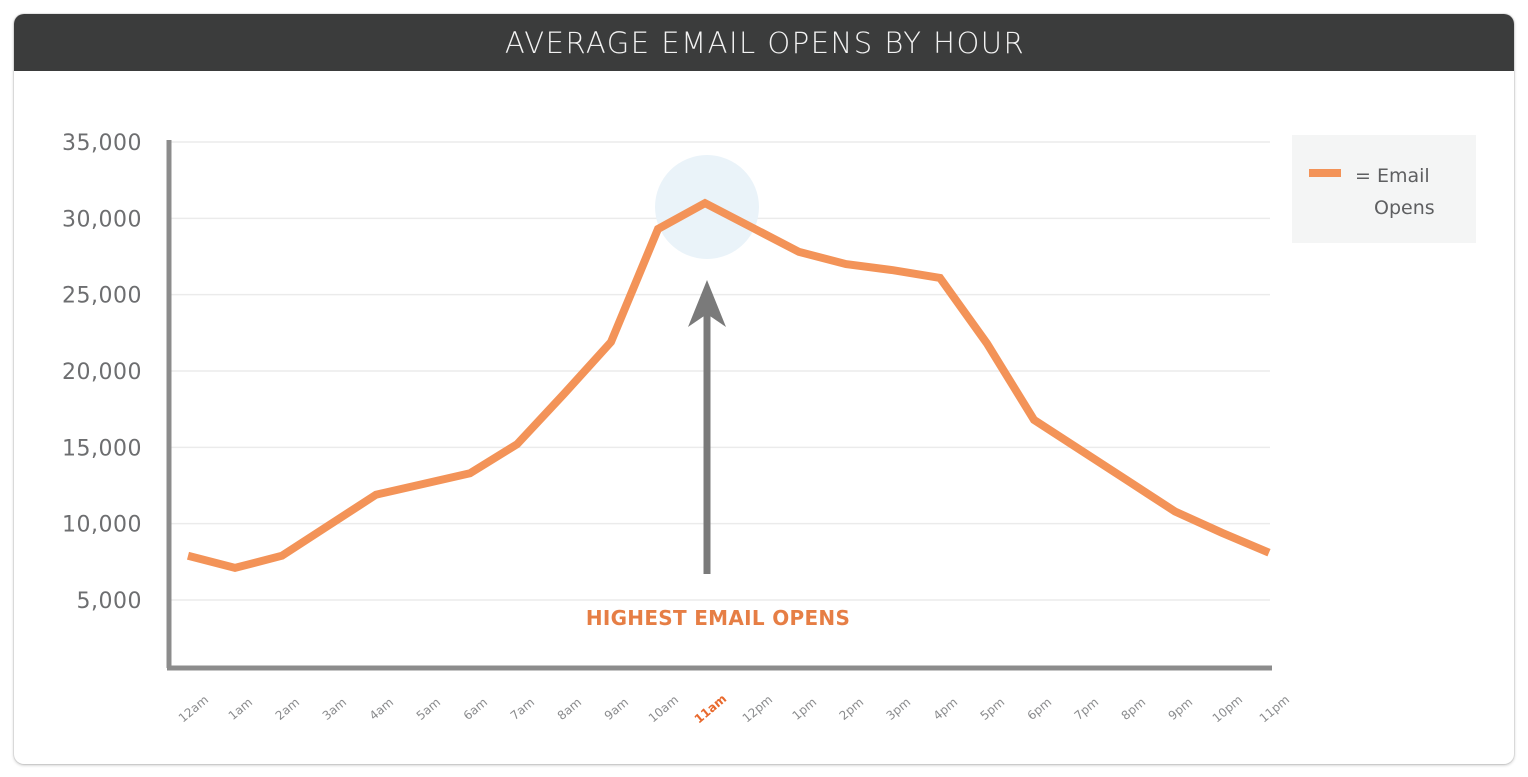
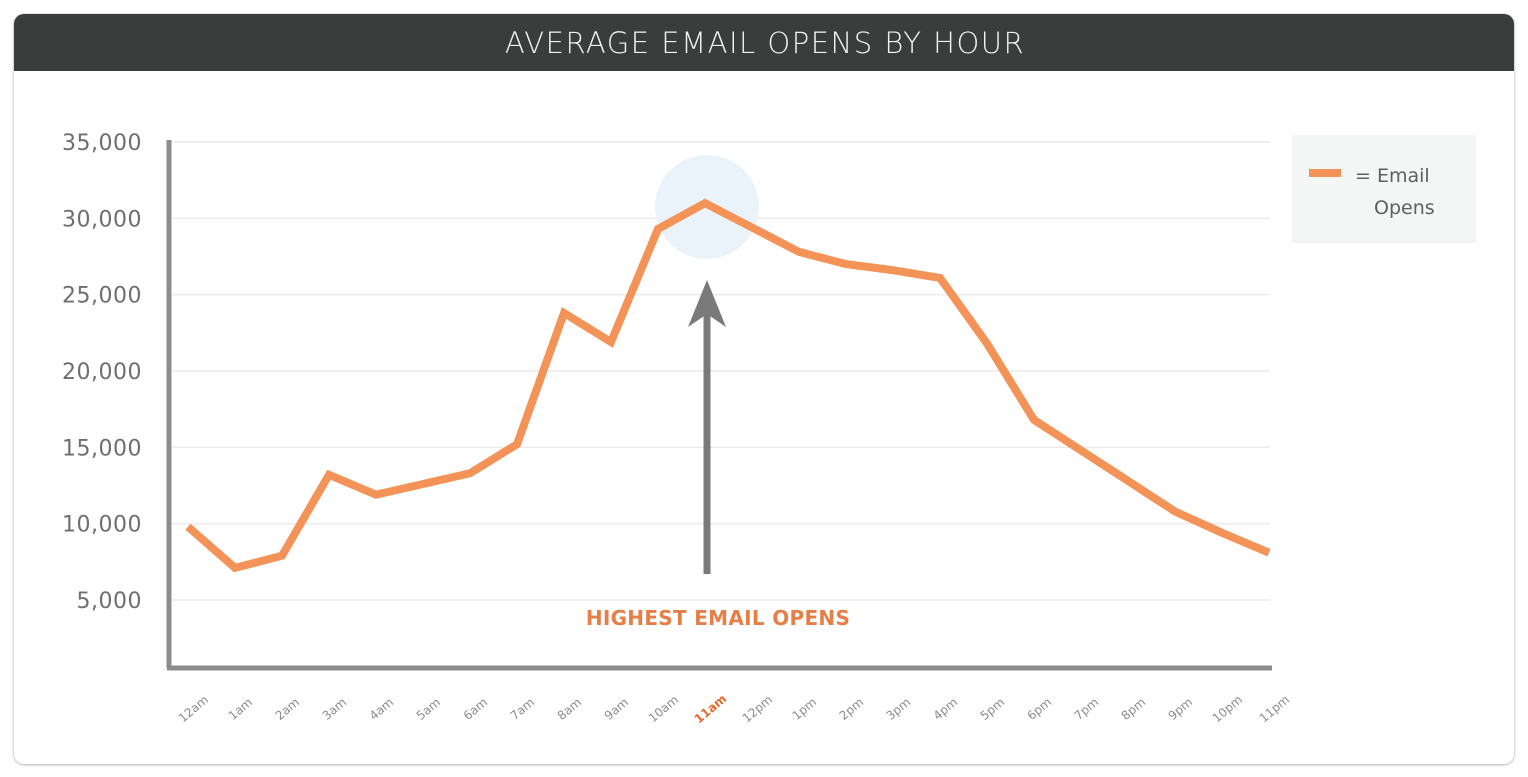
12am: 7900 -> 9800
3am: 9900 -> 13200
8am: 18500 -> 23800
